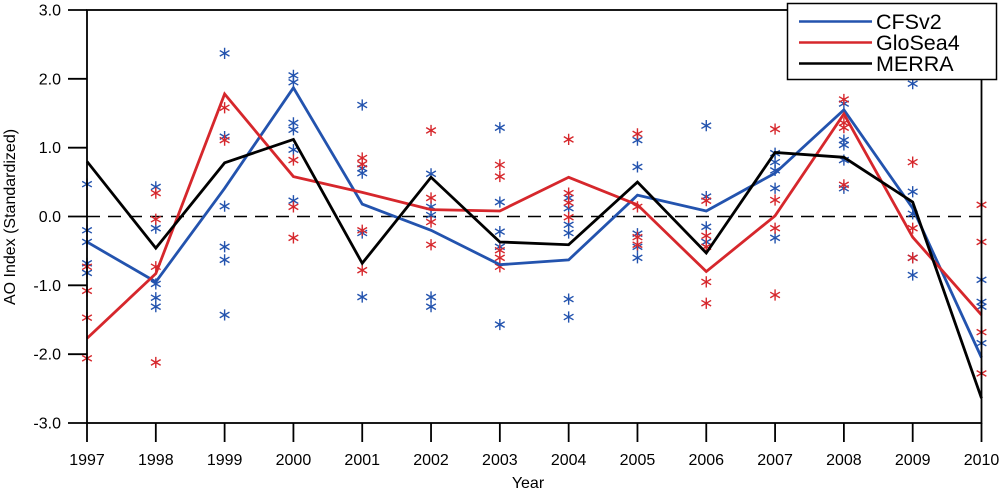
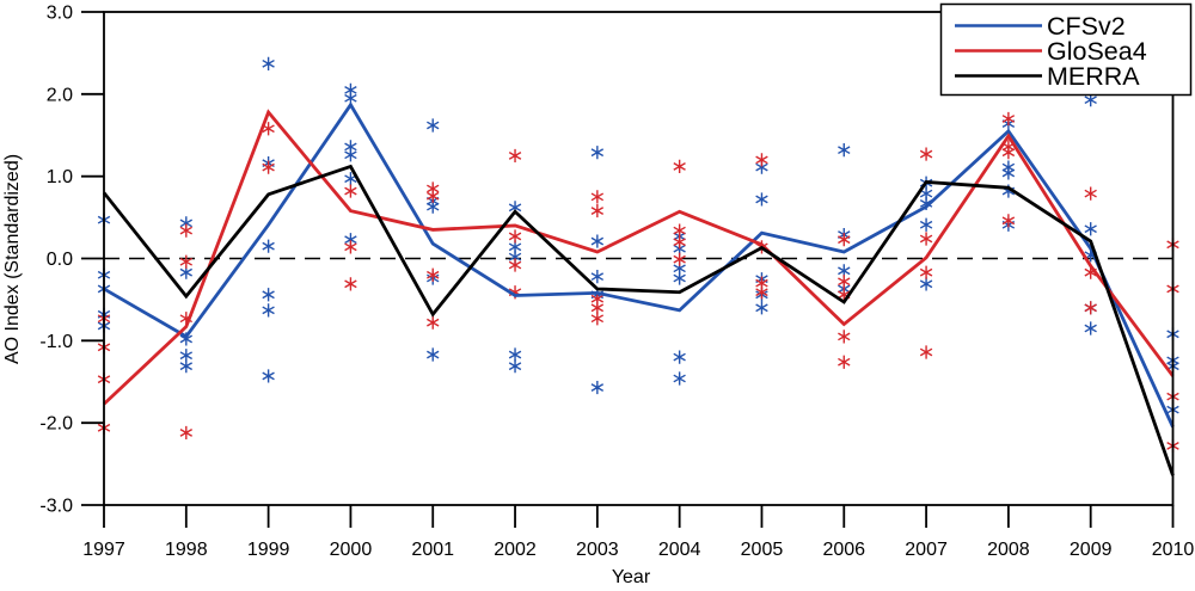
CFSv2/2002: -0.2 -> -0.5
GloSea4/2002: 0.1 -> 0.4
CFSv2/2003: -0.7 -> -0.4
MERRA/2005: 0.5 -> 0.1
GloSea4/2009: -0.3 -> -0.1
